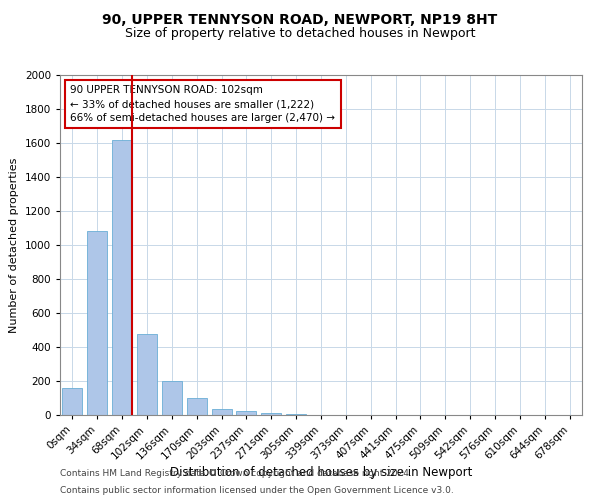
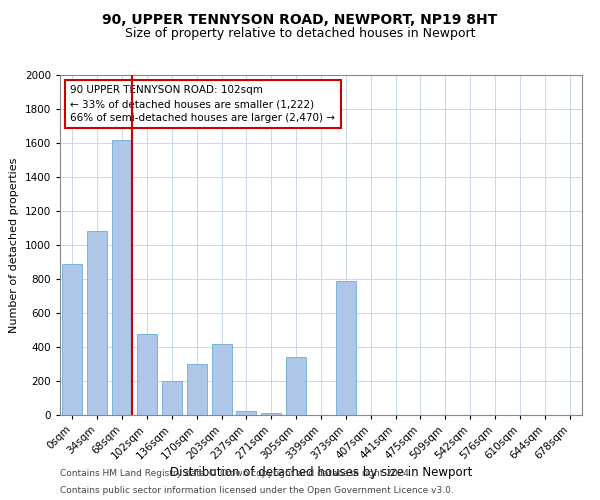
0sqm: 160 -> 890
170sqm: 100 -> 300
203sqm: 40 -> 420
305sqm: 0 -> 340
373sqm: 0 -> 790
